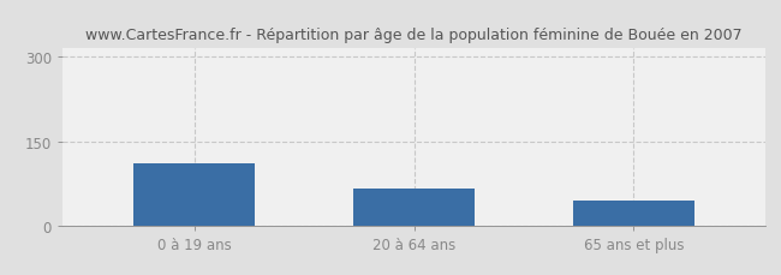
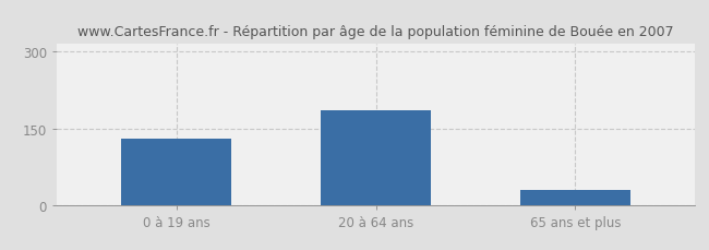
0 à 19 ans: 110 -> 130
20 à 64 ans: 65 -> 185
65 ans et plus: 45 -> 30
